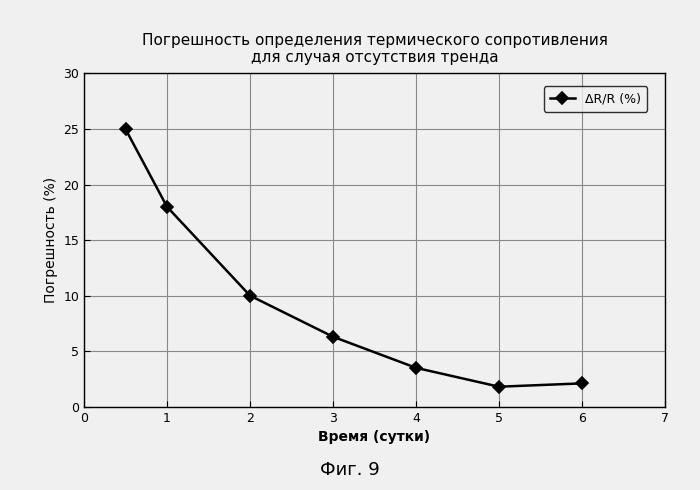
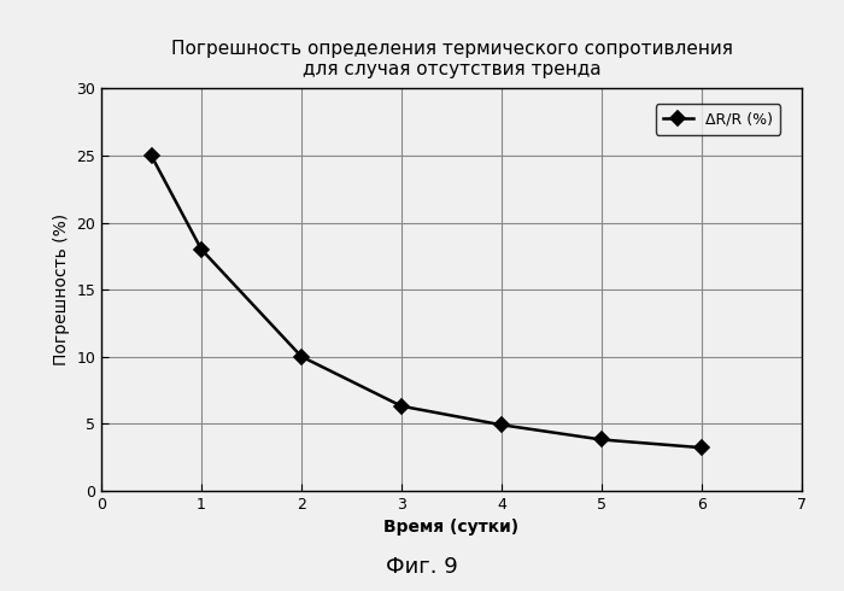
4: 3.5 -> 4.9
5: 1.8 -> 3.8
6: 2.1 -> 3.2
